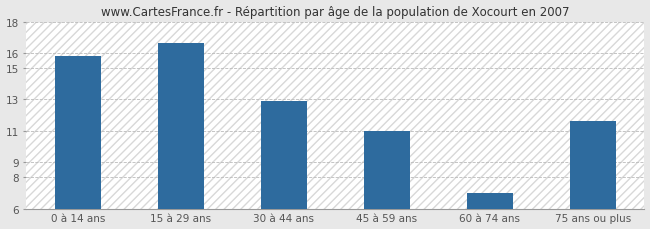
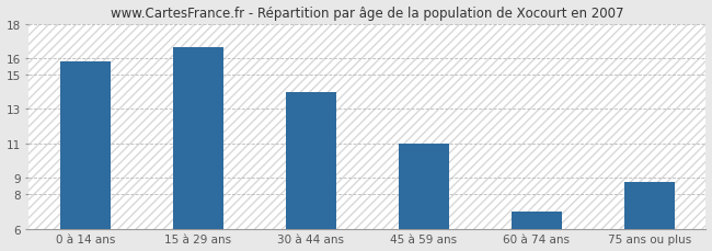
30 à 44 ans: 12.9 -> 14.0
75 ans ou plus: 11.6 -> 8.7
